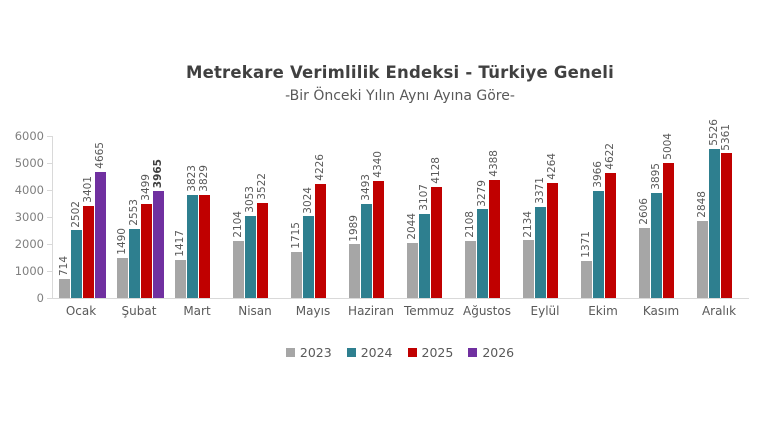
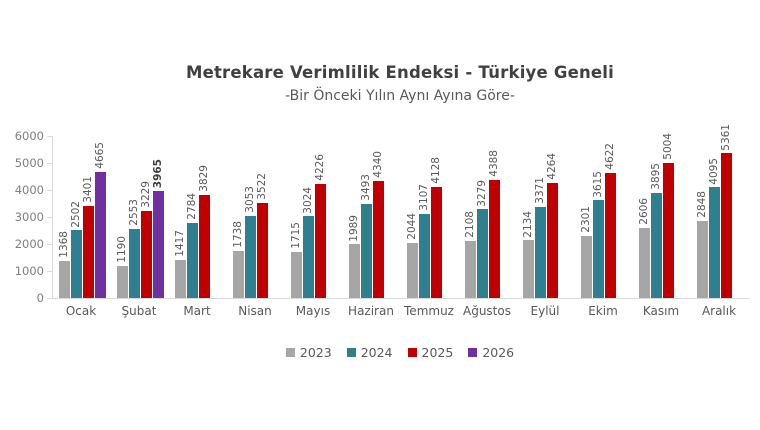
2023/Ocak: 714 -> 1368
2023/Şubat: 1490 -> 1190
2025/Şubat: 3499 -> 3229
2024/Mart: 3823 -> 2784
2023/Nisan: 2104 -> 1738
2023/Ekim: 1371 -> 2301
2024/Ekim: 3966 -> 3615
2024/Aralık: 5526 -> 4095
